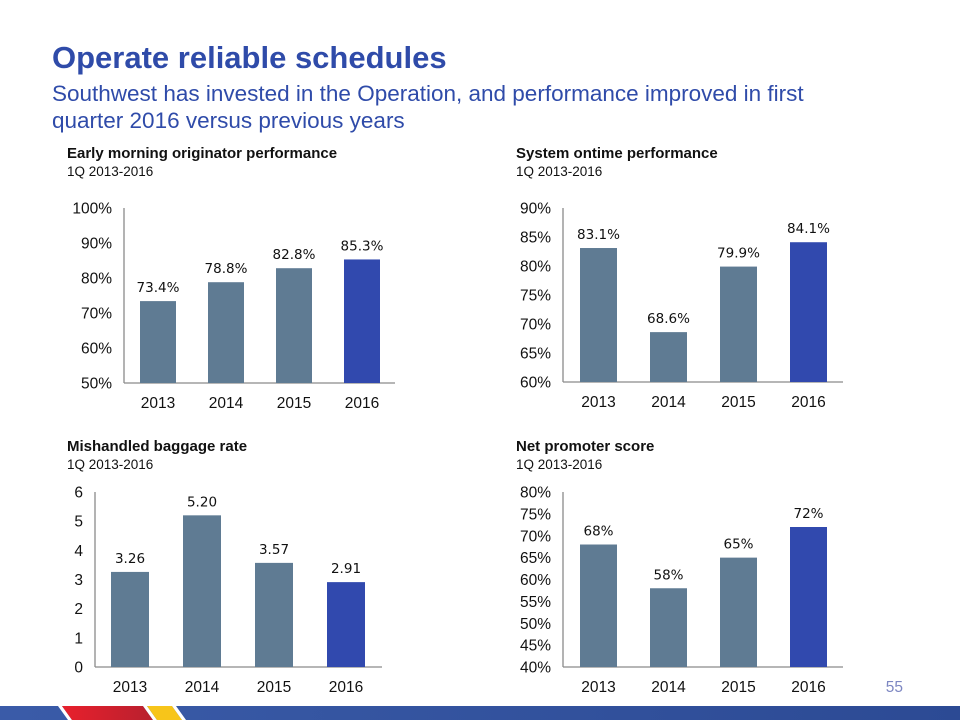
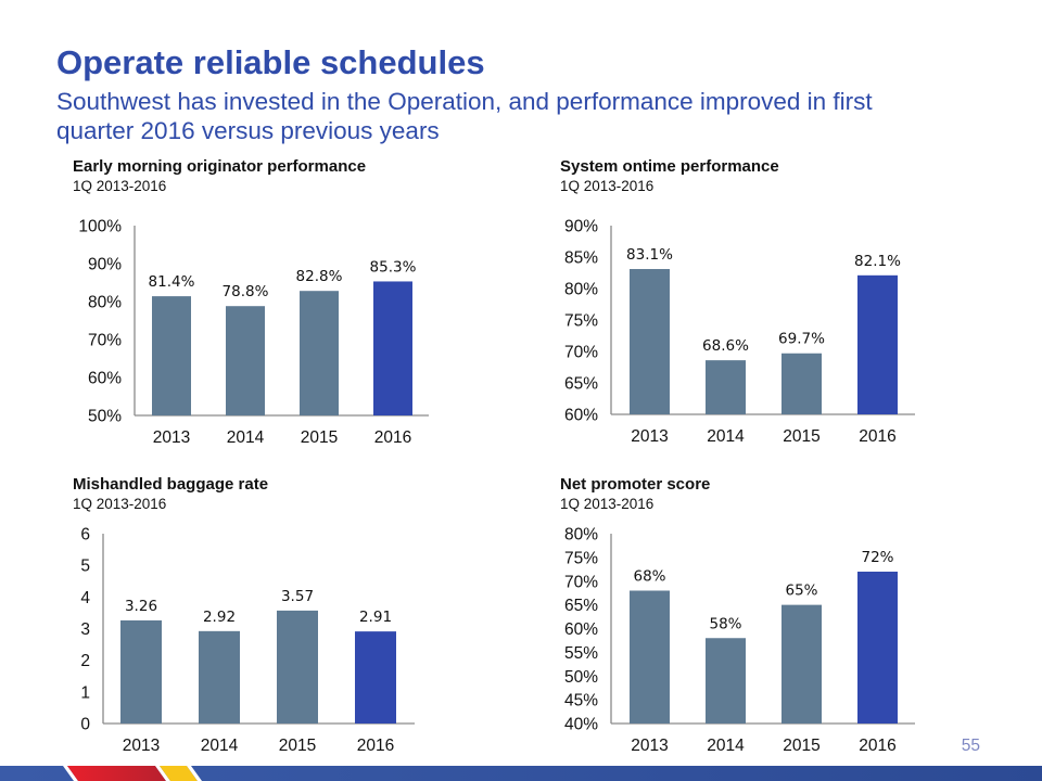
Early morning originator performance/2013: 73.4% -> 81.4%
System ontime performance/2015: 79.9% -> 69.7%
System ontime performance/2016: 84.1% -> 82.1%
Mishandled baggage rate/2014: 5.20 -> 2.92
